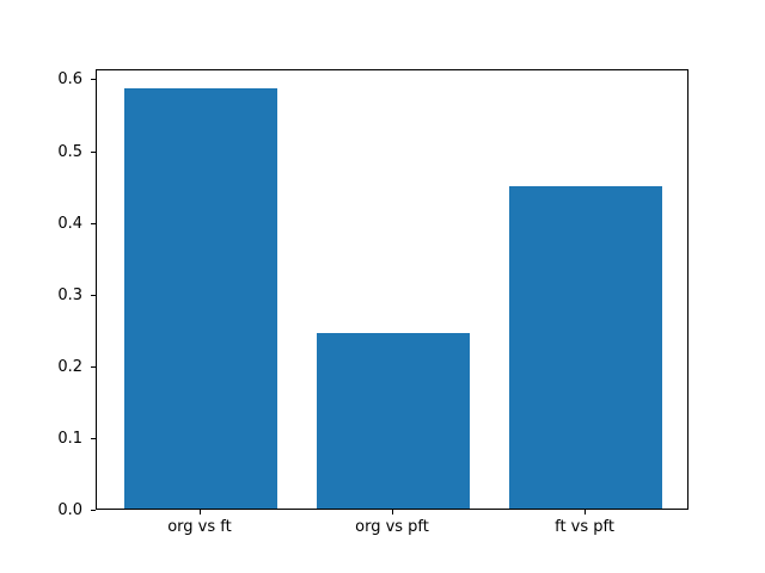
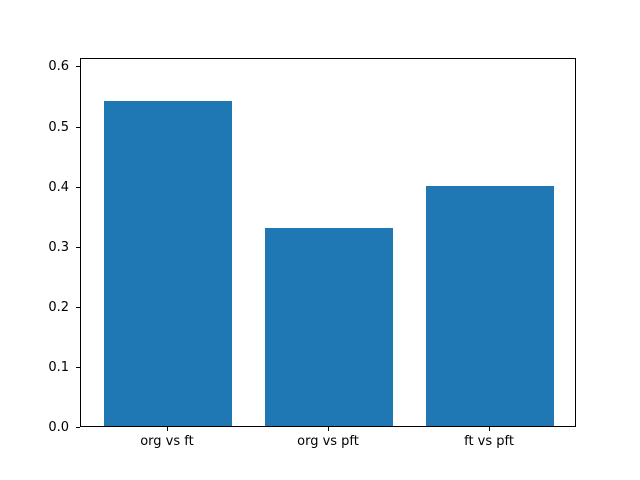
org vs ft: 0.58 -> 0.54
org vs pft: 0.24 -> 0.33
ft vs pft: 0.45 -> 0.40
